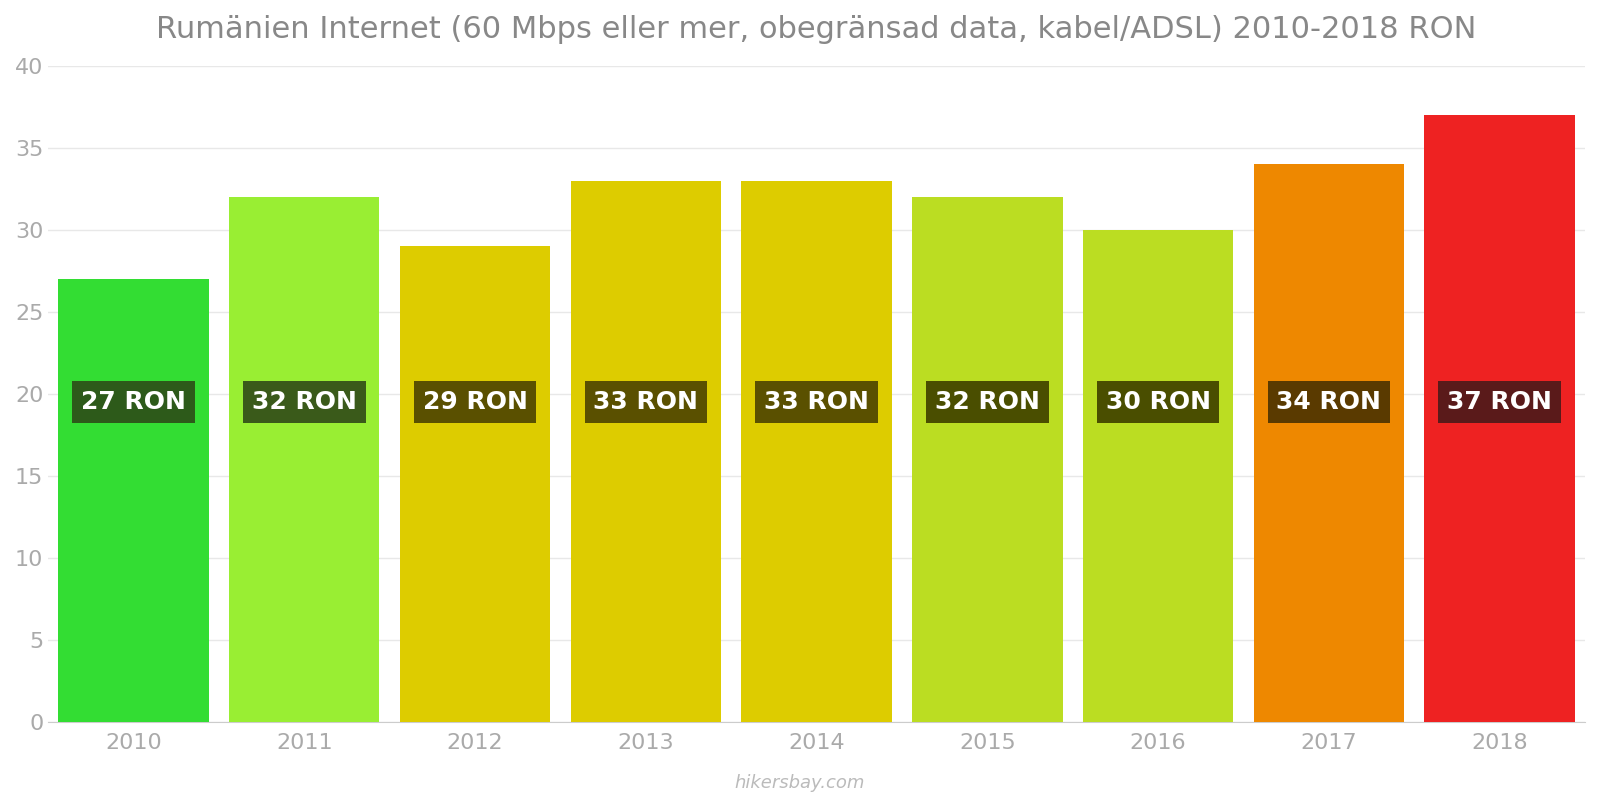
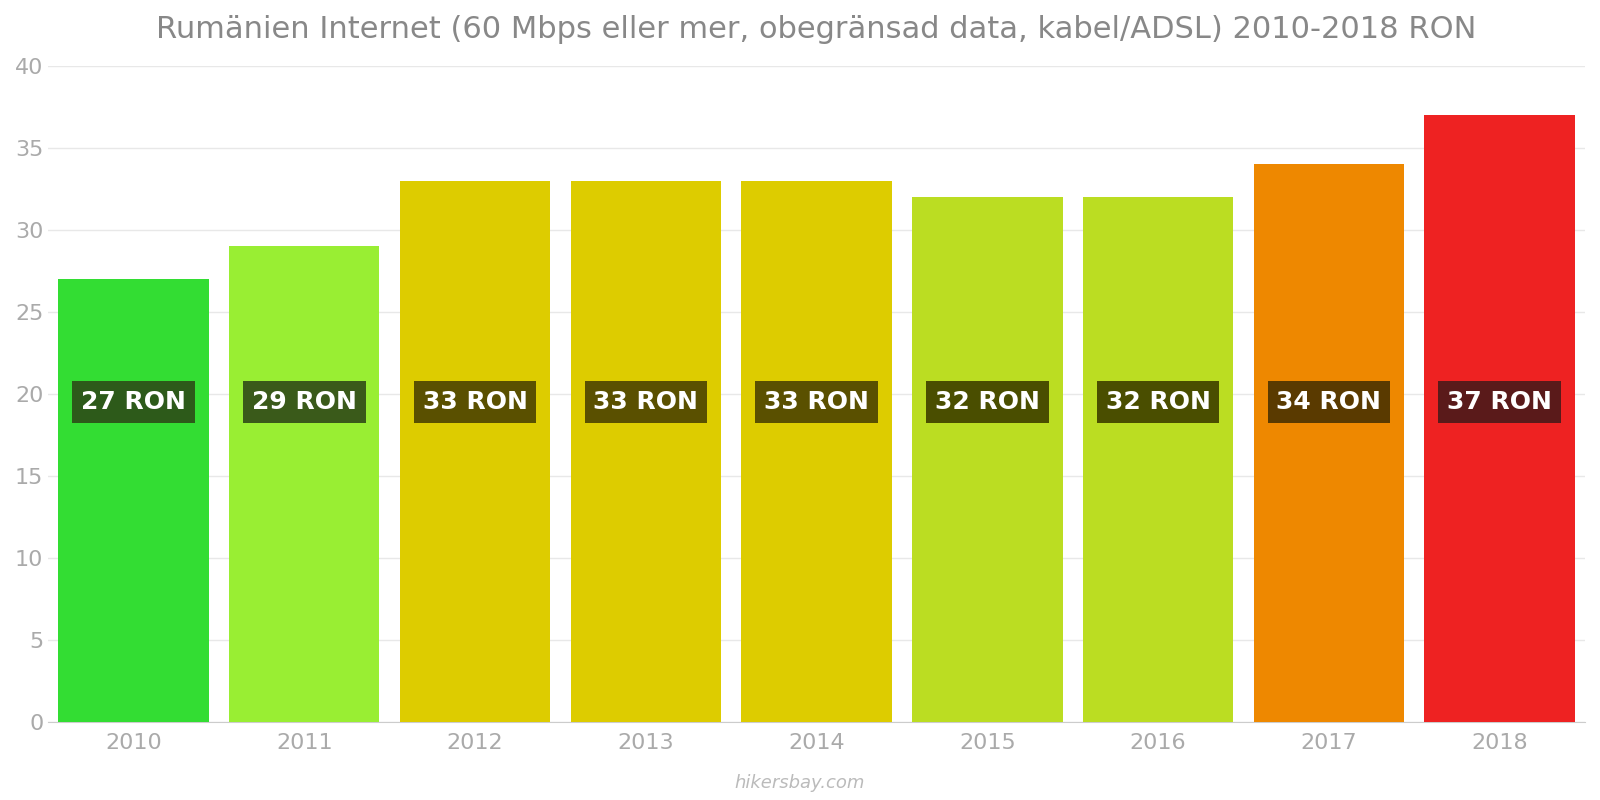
2011: 32 -> 29
2012: 29 -> 33
2016: 30 -> 32
